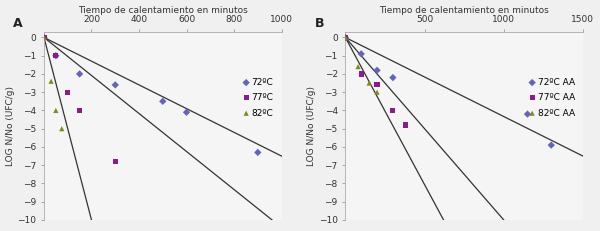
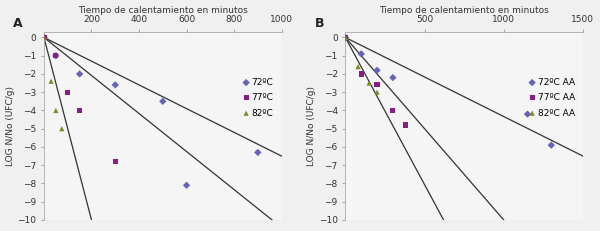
72ºC/600: -4.1 -> -8.1
